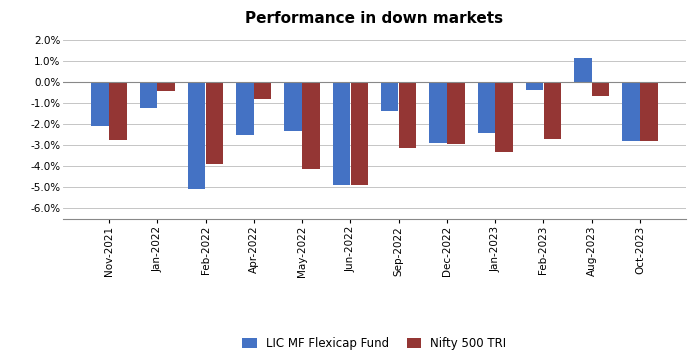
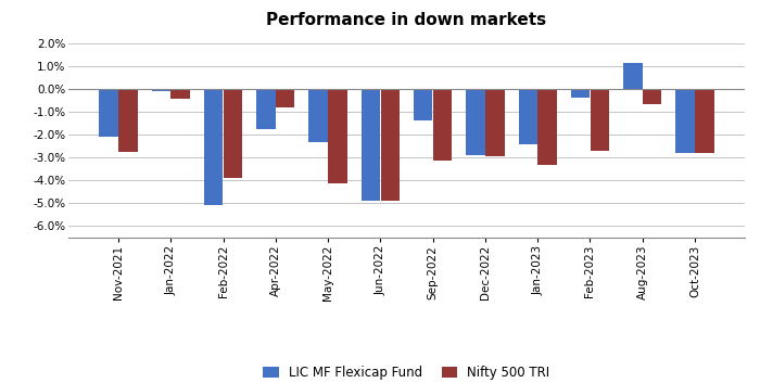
LIC MF Flexicap Fund/Jan-2022: -1.25% -> -0.10%
LIC MF Flexicap Fund/Apr-2022: -2.50% -> -1.75%
